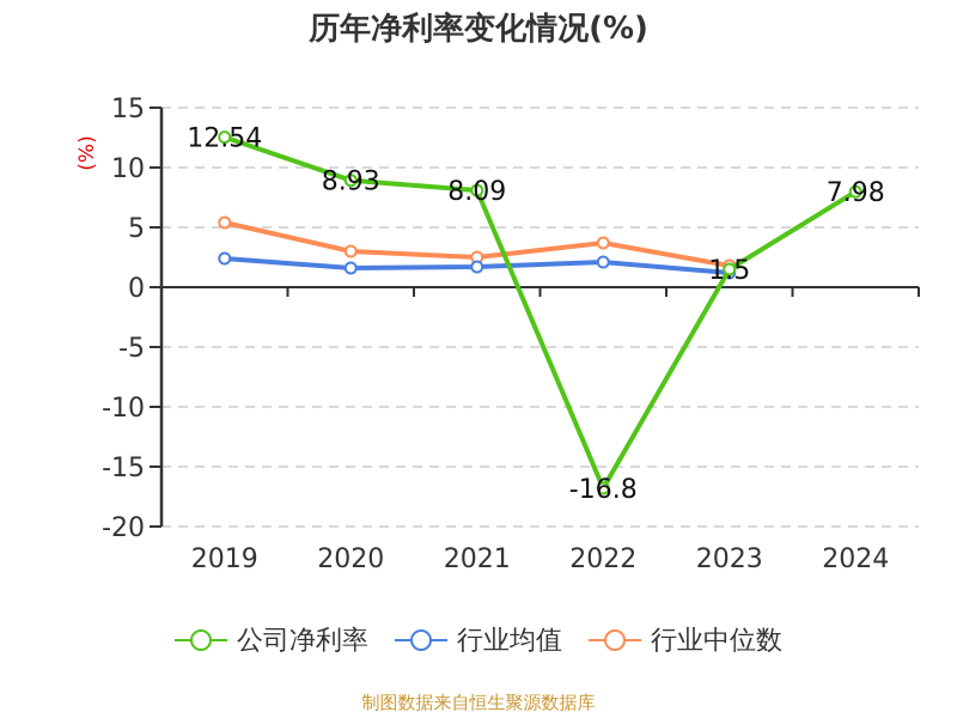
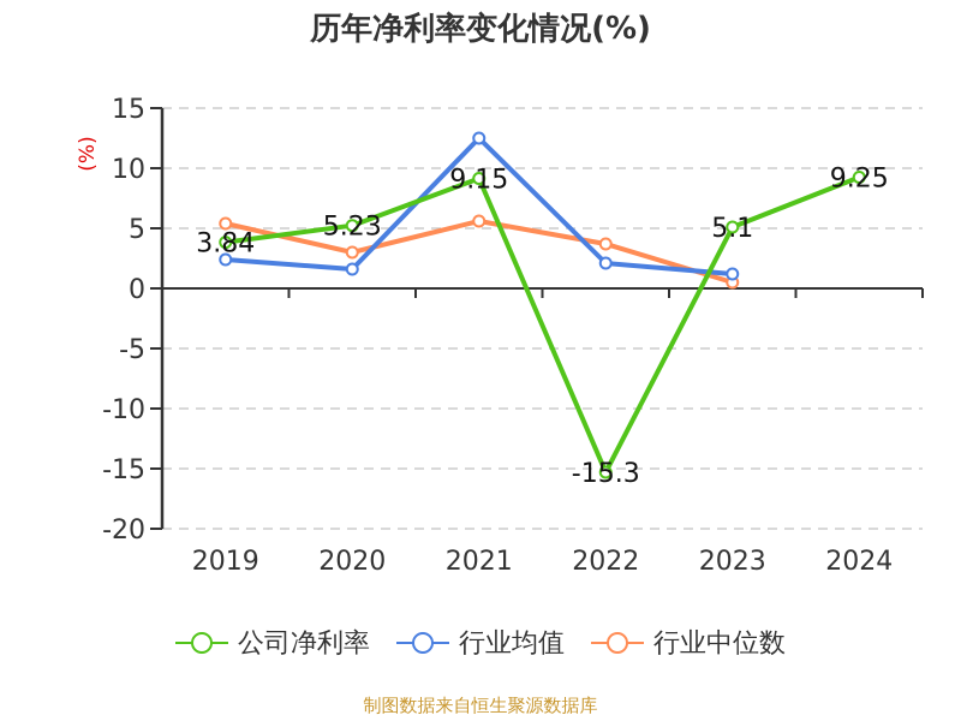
公司净利率/2019: 12.54 -> 3.84
公司净利率/2020: 8.93 -> 5.23
公司净利率/2021: 8.09 -> 9.15
行业均值/2021: 1.7 -> 12.5
行业中位数/2021: 2.5 -> 5.6
公司净利率/2022: -16.8 -> -15.3
公司净利率/2023: 1.5 -> 5.1
行业中位数/2023: 1.8 -> 0.5
公司净利率/2024: 7.98 -> 9.25
